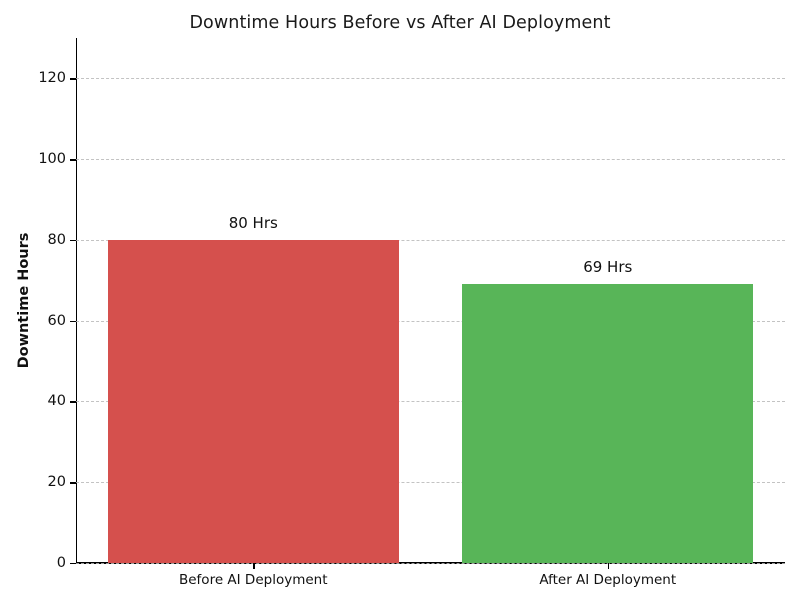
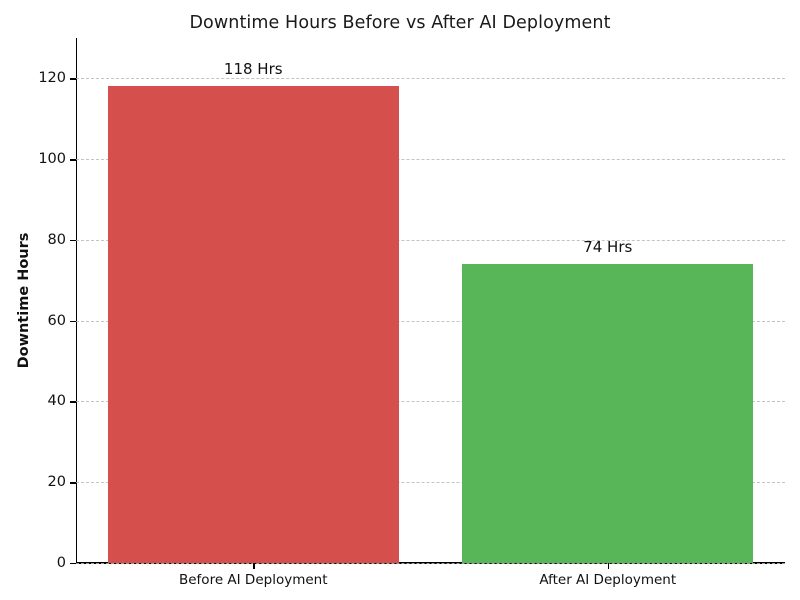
Before AI Deployment: 80 -> 118
After AI Deployment: 69 -> 74
